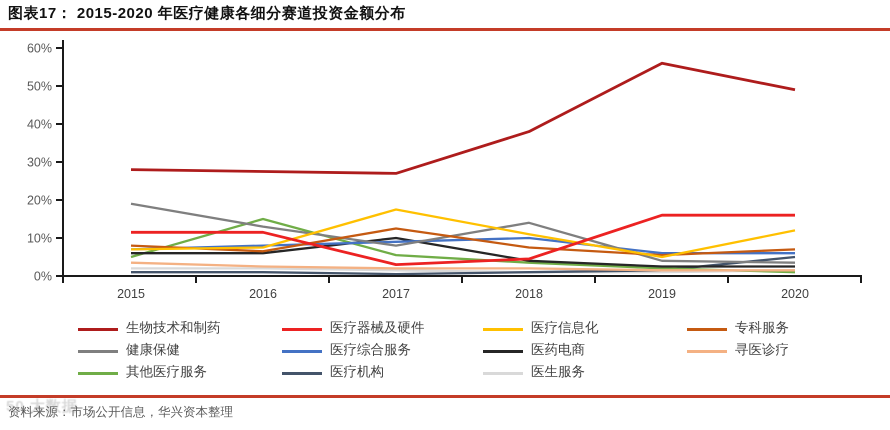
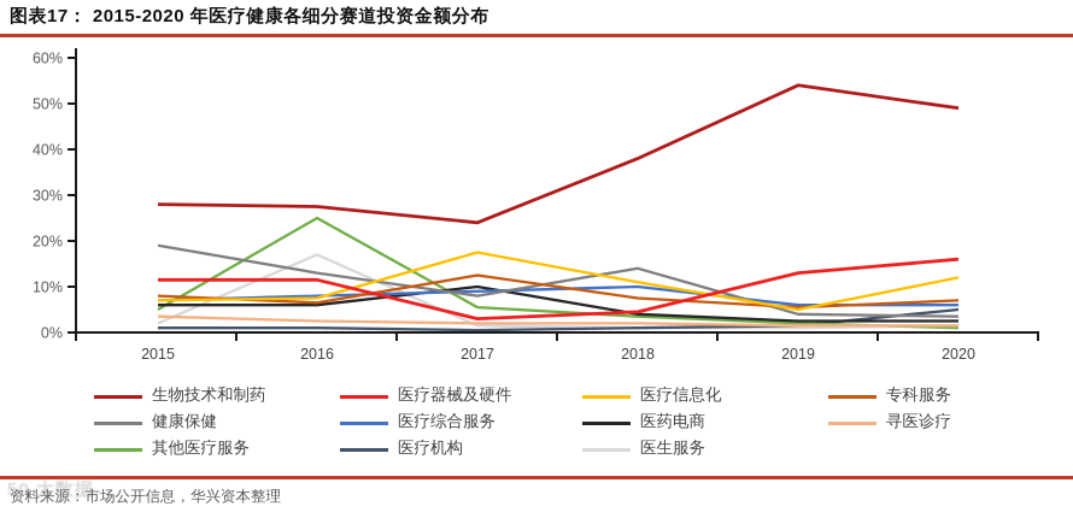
其他医疗服务/2016: 15% -> 25%
医生服务/2016: 2% -> 17%
生物技术和制药/2017: 27% -> 24%
生物技术和制药/2019: 56% -> 54%
医疗器械及硬件/2019: 16% -> 13%
